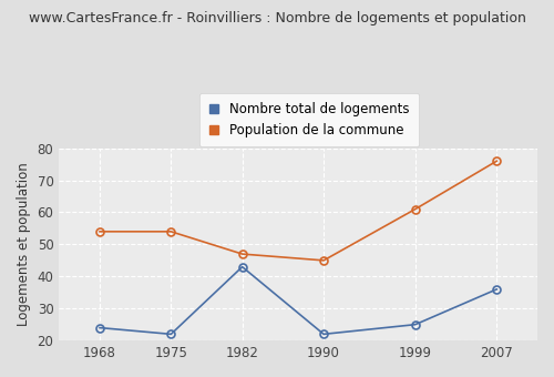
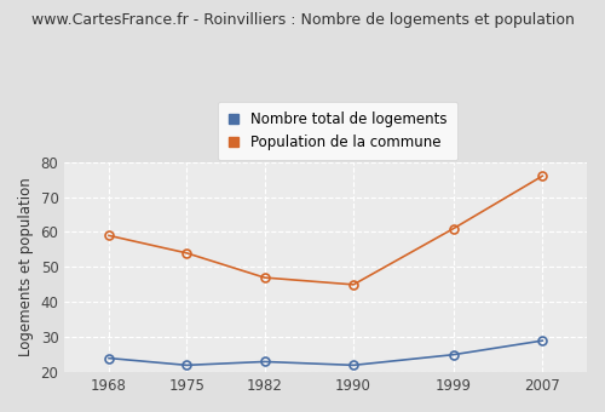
Population de la commune/1968: 54 -> 59
Nombre total de logements/1982: 43 -> 23
Nombre total de logements/2007: 36 -> 29
